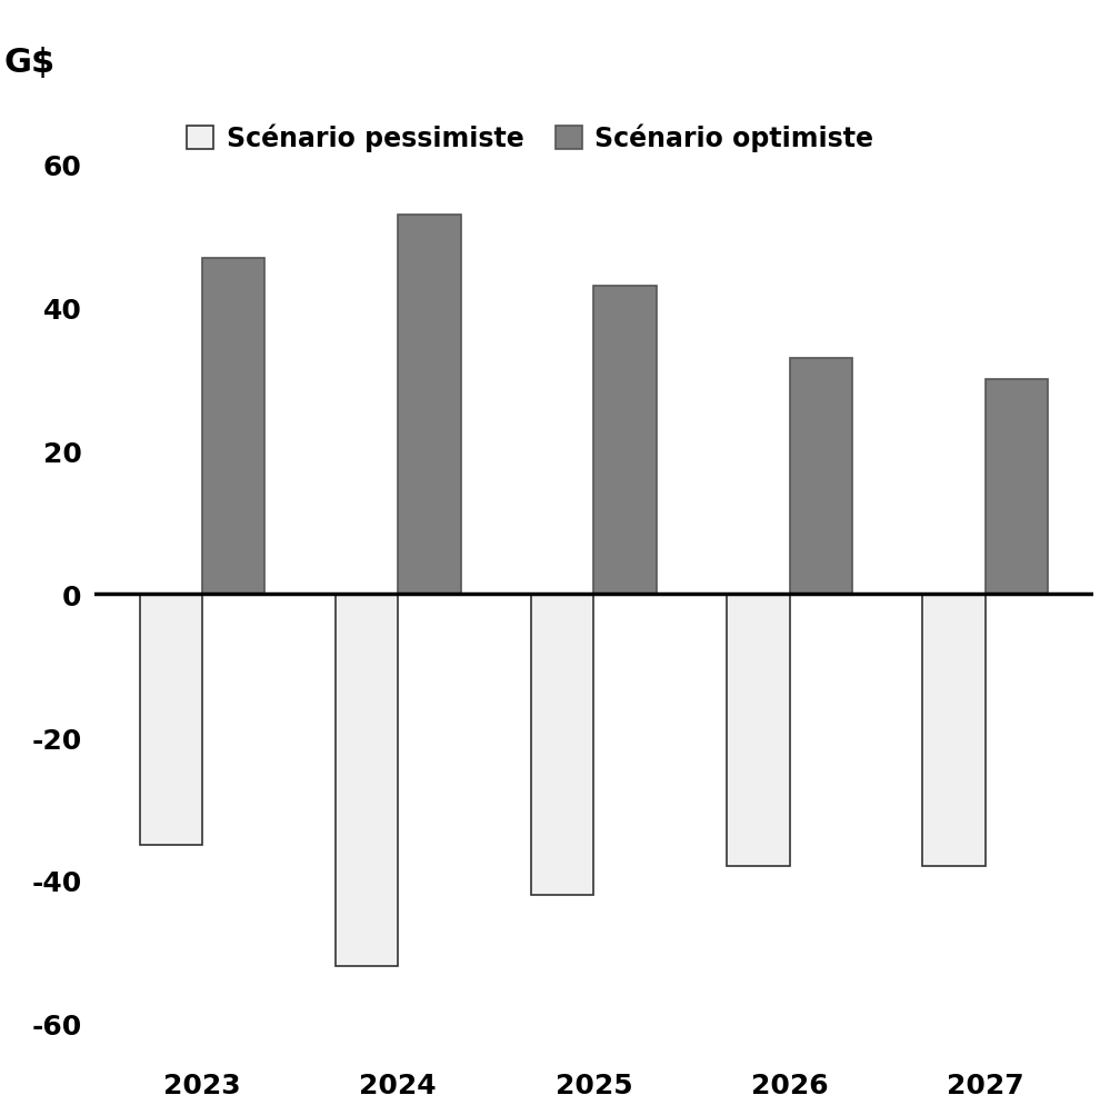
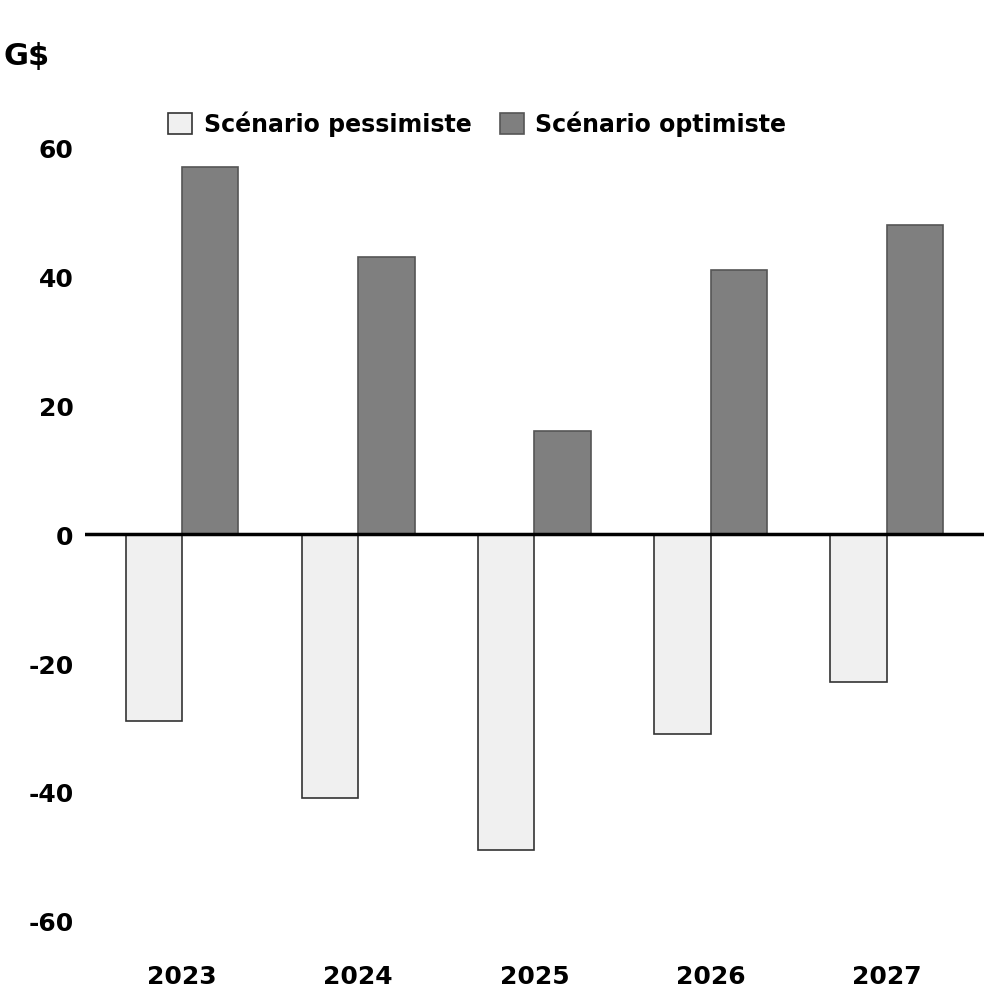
Scénario pessimiste/2023: -35 -> -29
Scénario optimiste/2023: 47 -> 57
Scénario pessimiste/2024: -52 -> -41
Scénario optimiste/2024: 53 -> 43
Scénario pessimiste/2025: -42 -> -49
Scénario optimiste/2025: 43 -> 16
Scénario pessimiste/2026: -38 -> -31
Scénario optimiste/2026: 33 -> 41
Scénario pessimiste/2027: -38 -> -23
Scénario optimiste/2027: 30 -> 48
